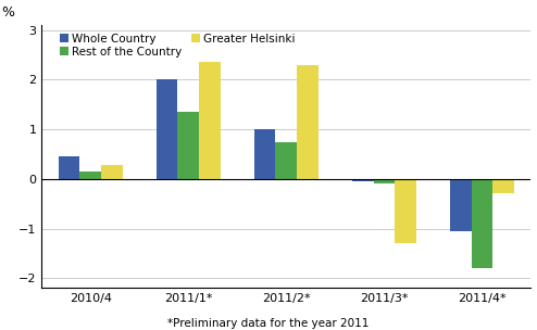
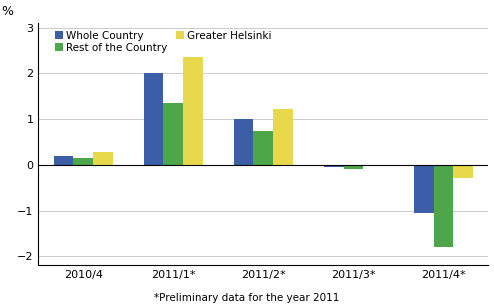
Whole Country/2010/4: 0.45 -> 0.20
Greater Helsinki/2011/2*: 2.30 -> 1.22
Greater Helsinki/2011/3*: -1.30 -> -0.02
